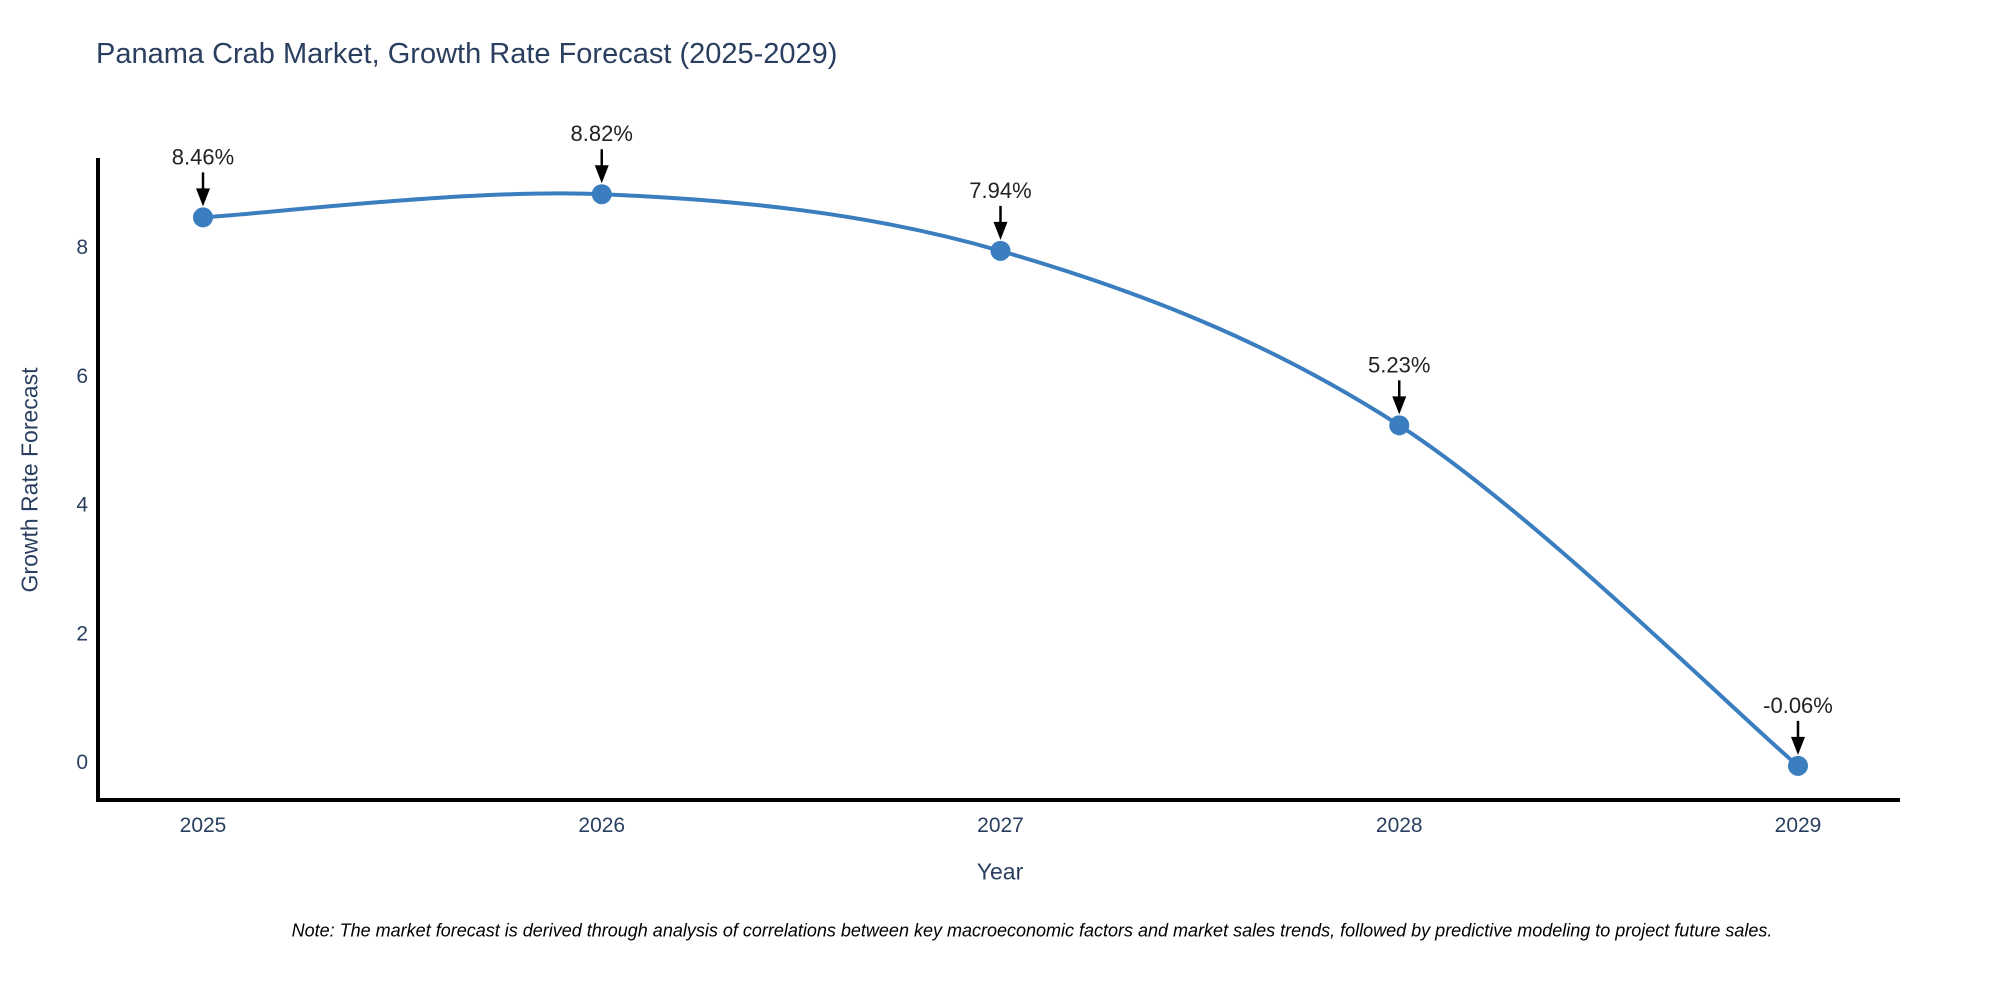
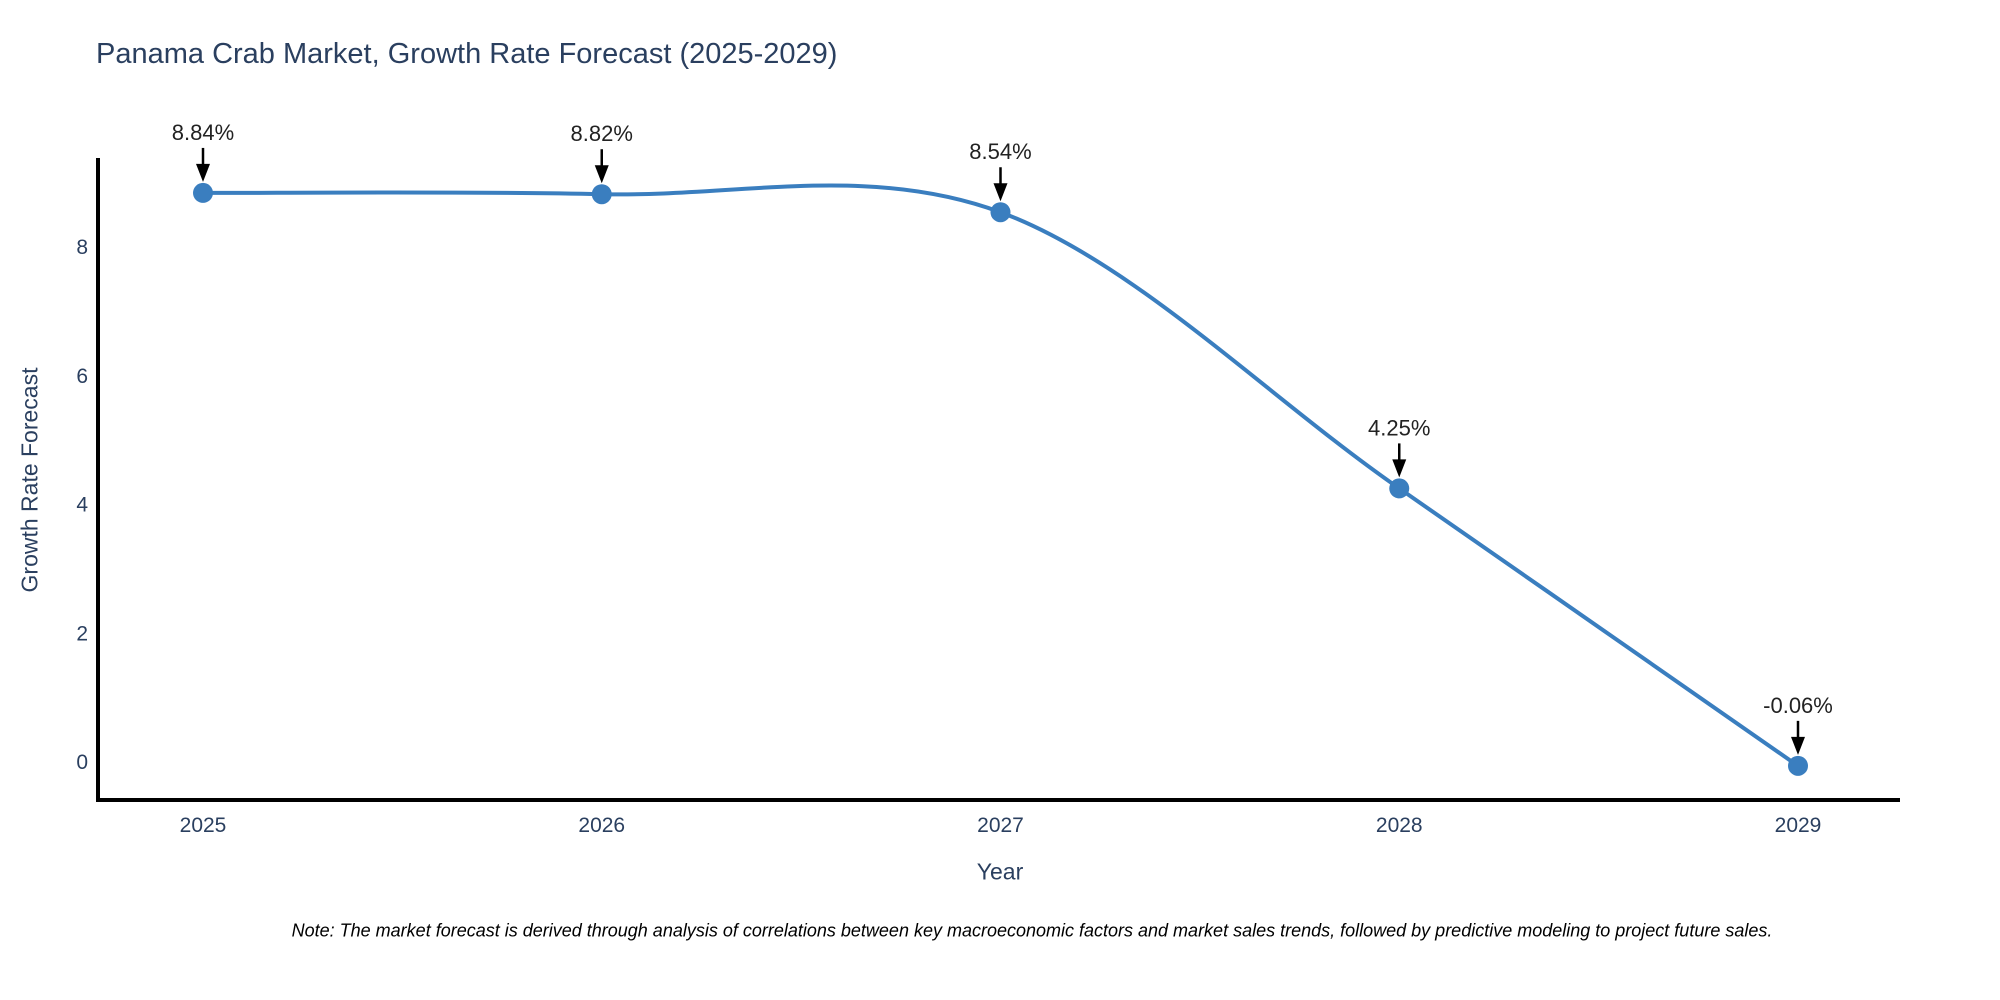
2025: 8.46% -> 8.84%
2027: 7.94% -> 8.54%
2028: 5.23% -> 4.25%
